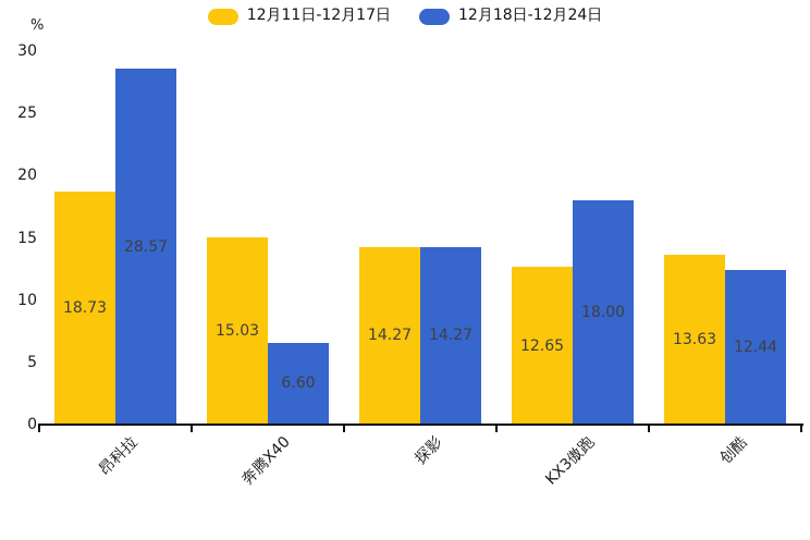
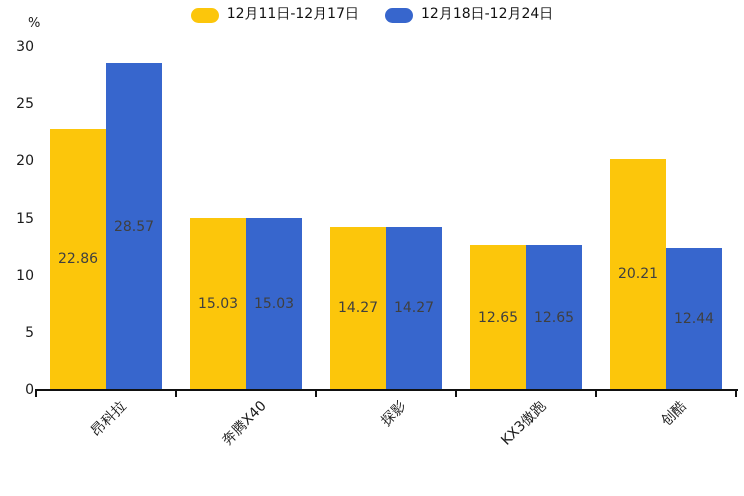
12月11日-12月17日/昂科拉: 18.73 -> 22.86
12月18日-12月24日/奔腾X40: 6.60 -> 15.03
12月18日-12月24日/KX3傲跑: 18.00 -> 12.65
12月11日-12月17日/创酷: 13.63 -> 20.21
